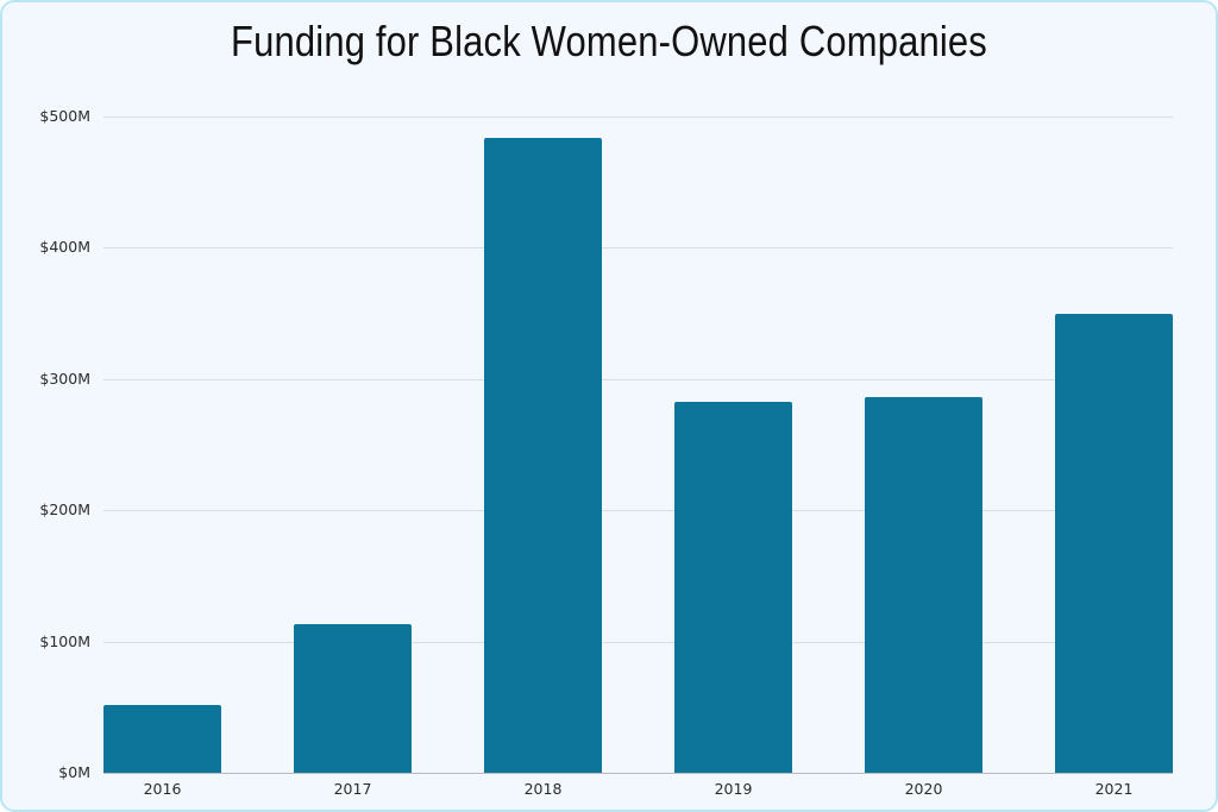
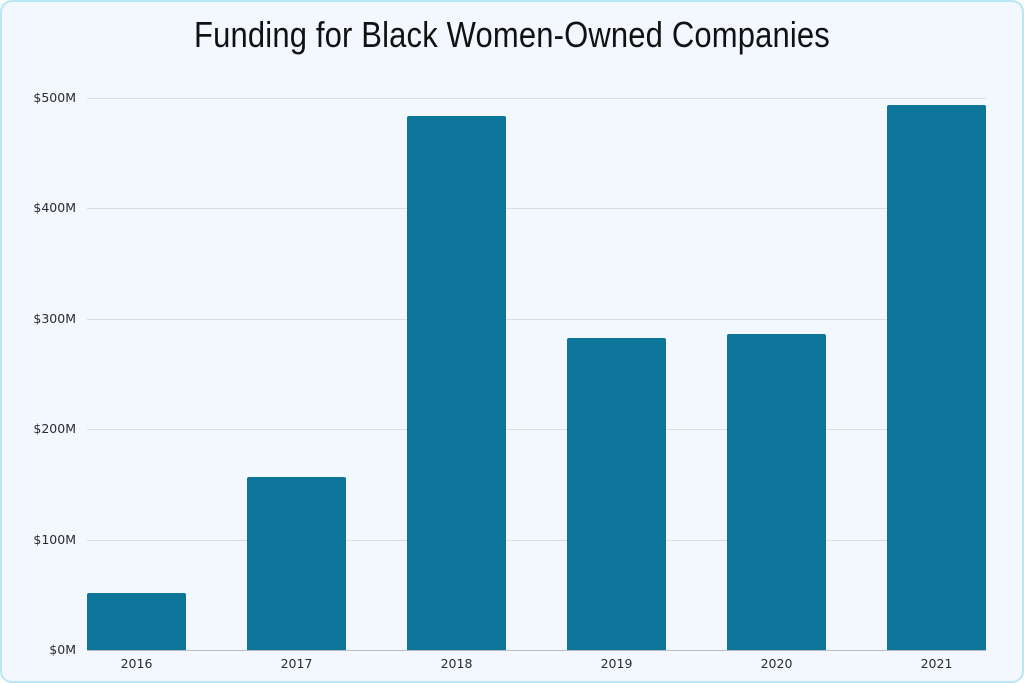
2017: $113M -> $157M
2021: $350M -> $494M
